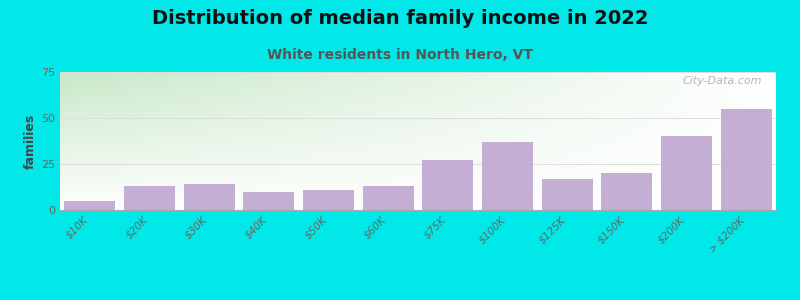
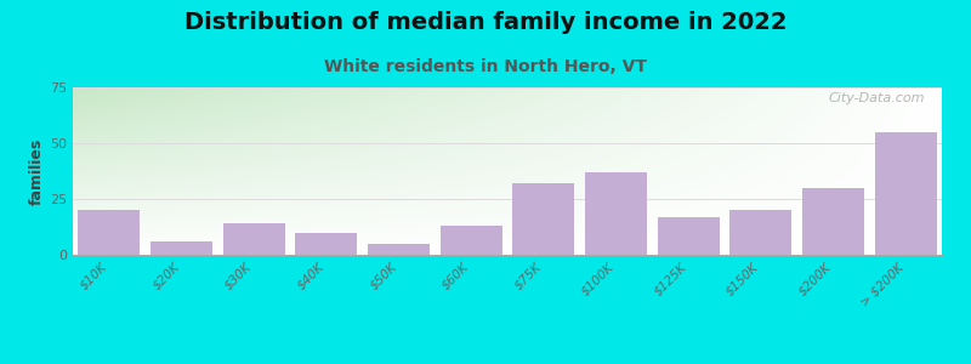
$10K: 5 -> 20
$20K: 13 -> 6
$50K: 11 -> 5
$75K: 27 -> 32
$200K: 40 -> 30
